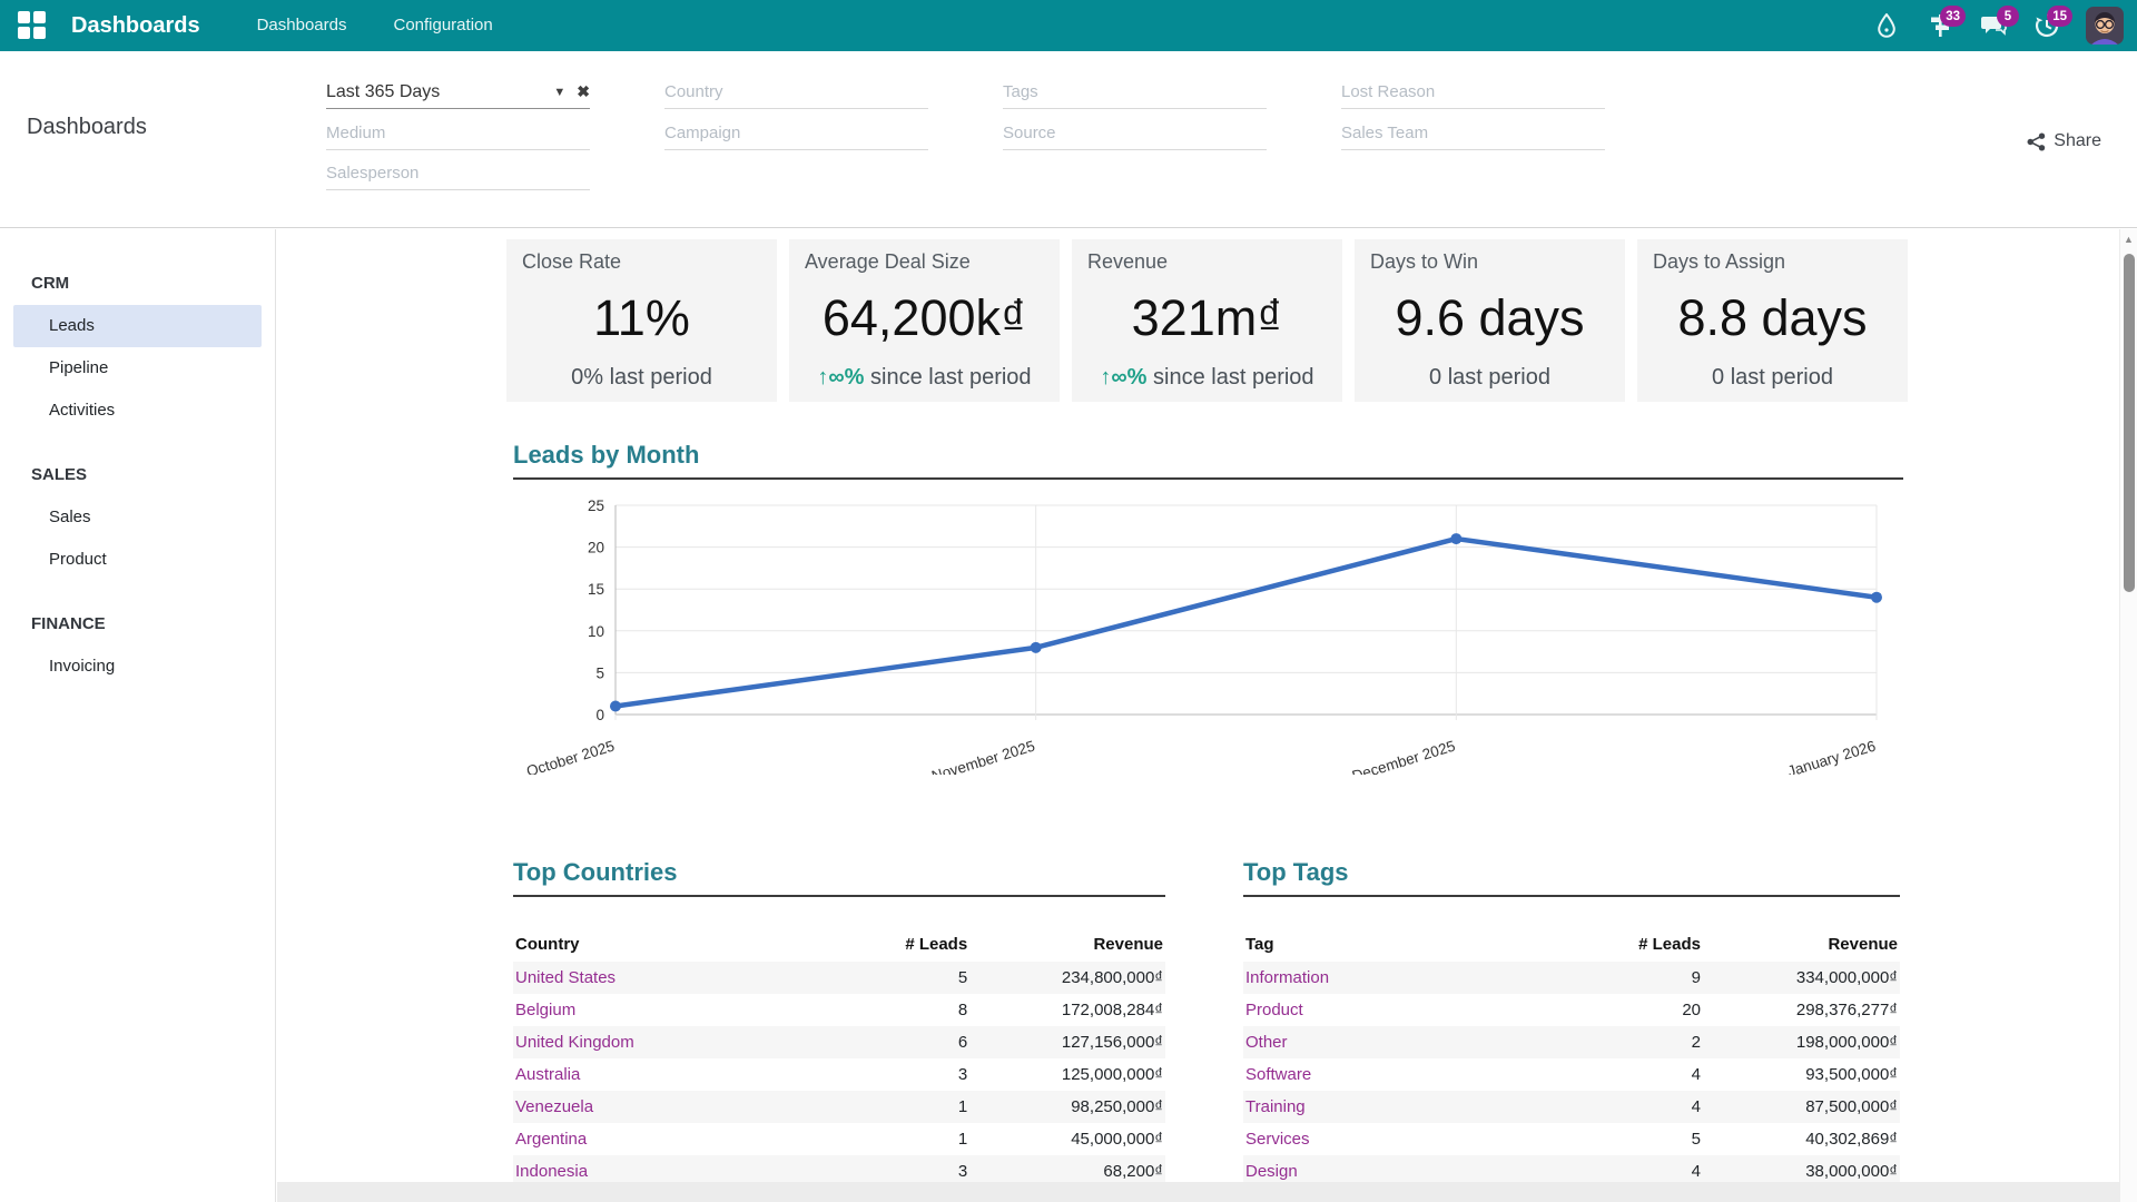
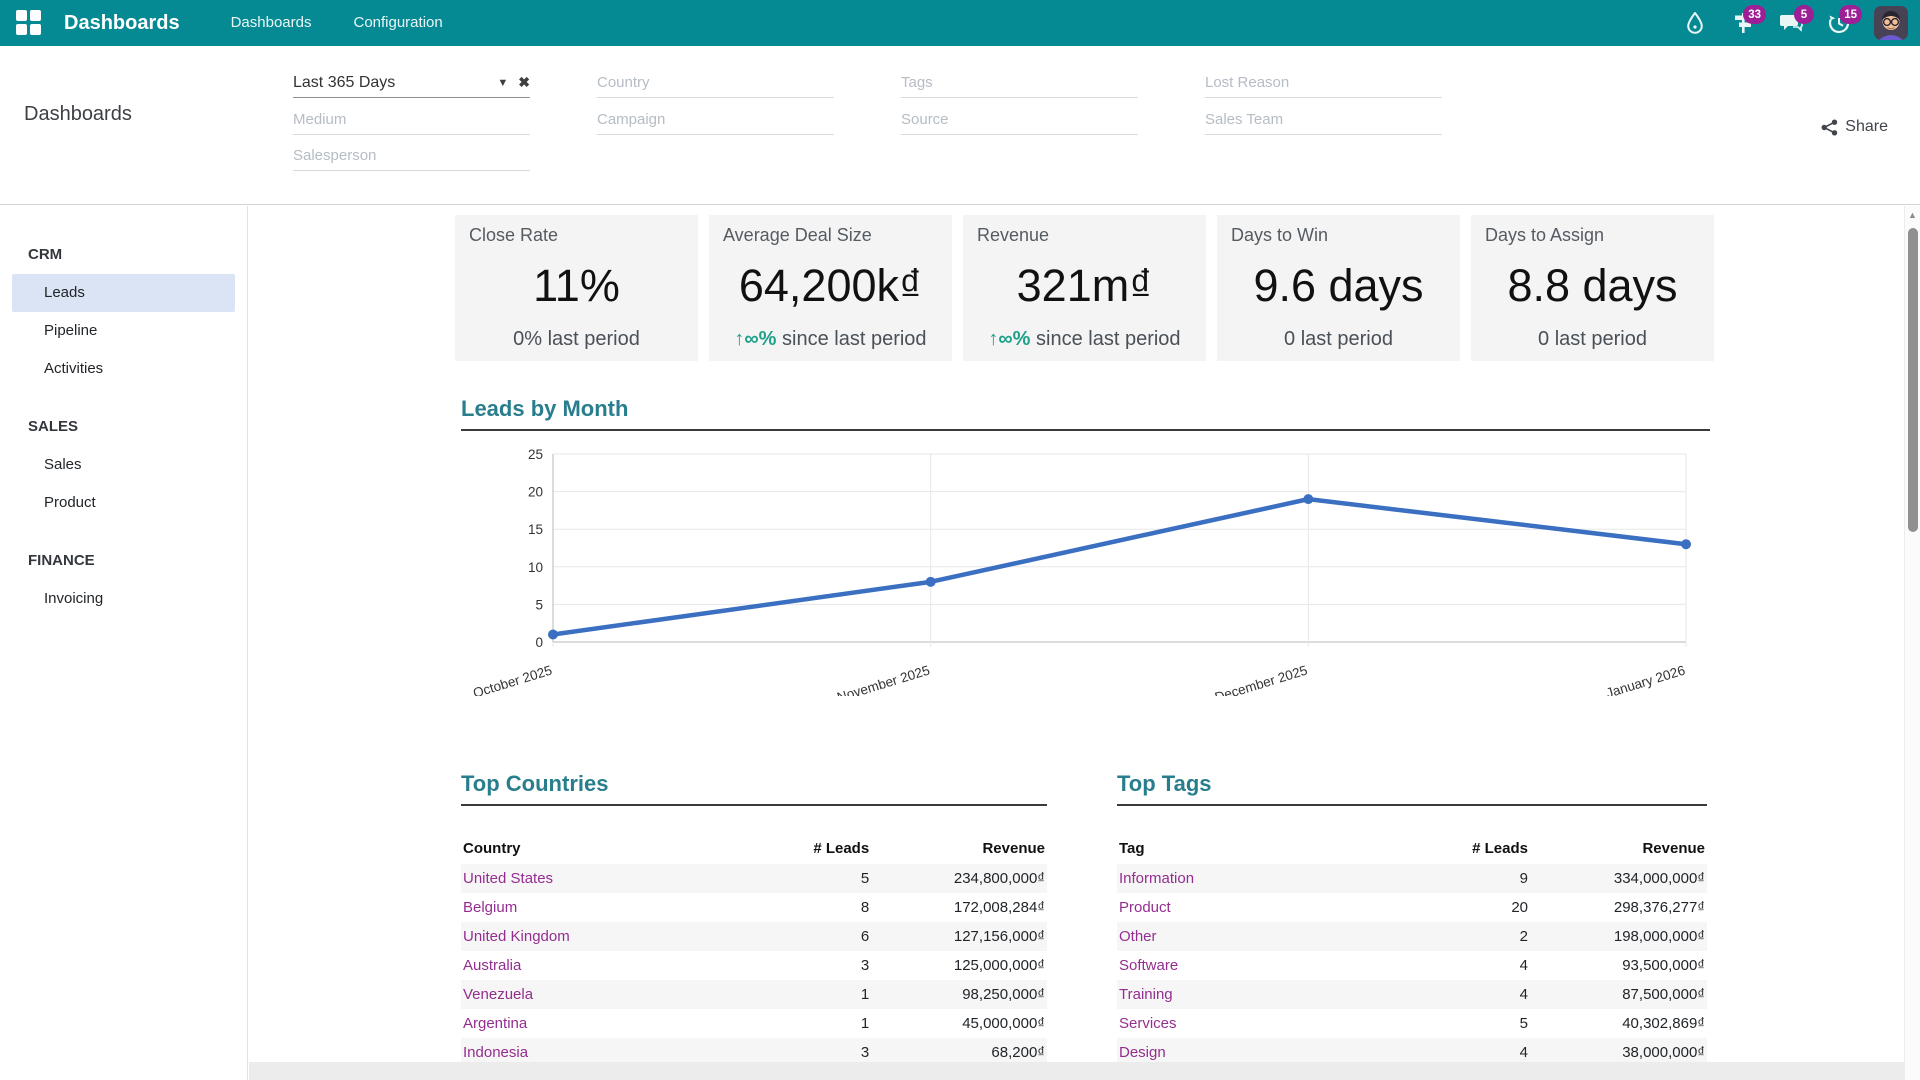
December 2025: 21 -> 19
January 2026: 14 -> 13
